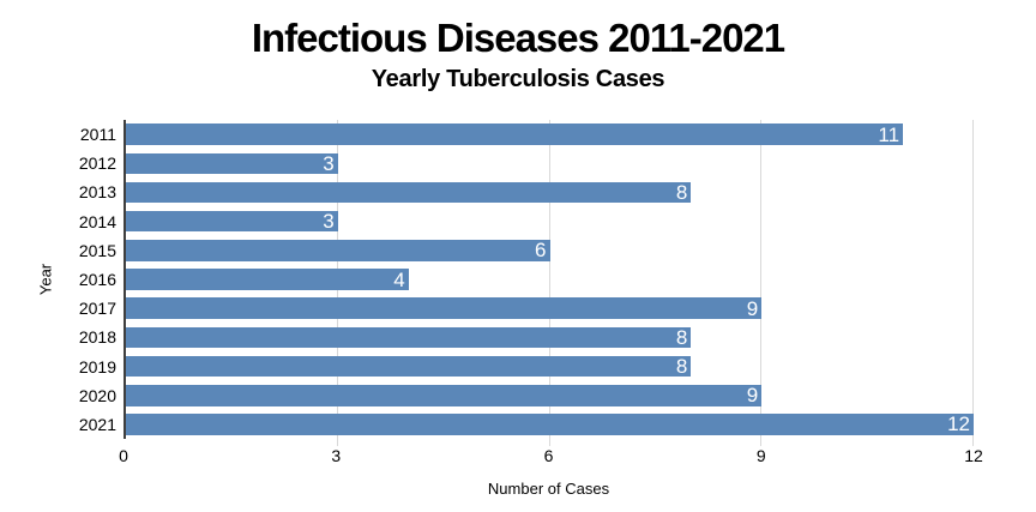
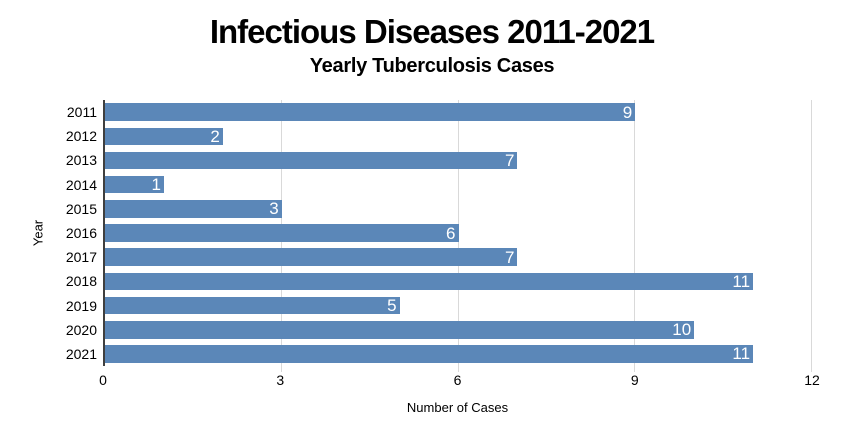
2011: 11 -> 9
2012: 3 -> 2
2013: 8 -> 7
2014: 3 -> 1
2015: 6 -> 3
2016: 4 -> 6
2017: 9 -> 7
2018: 8 -> 11
2019: 8 -> 5
2020: 9 -> 10
2021: 12 -> 11
